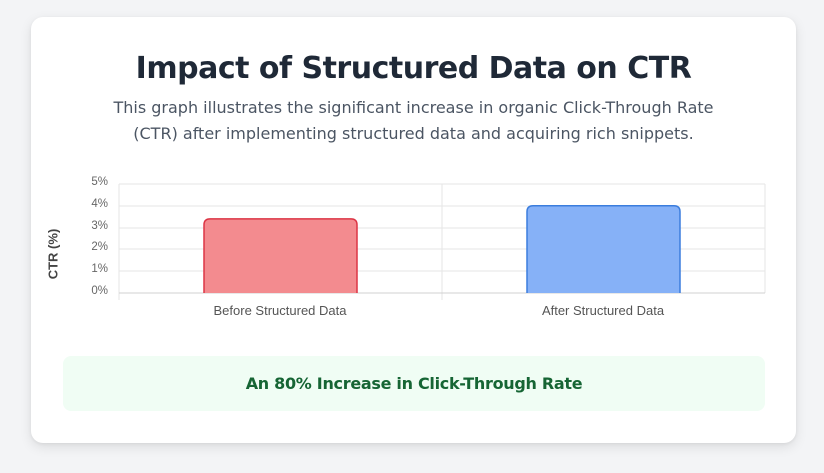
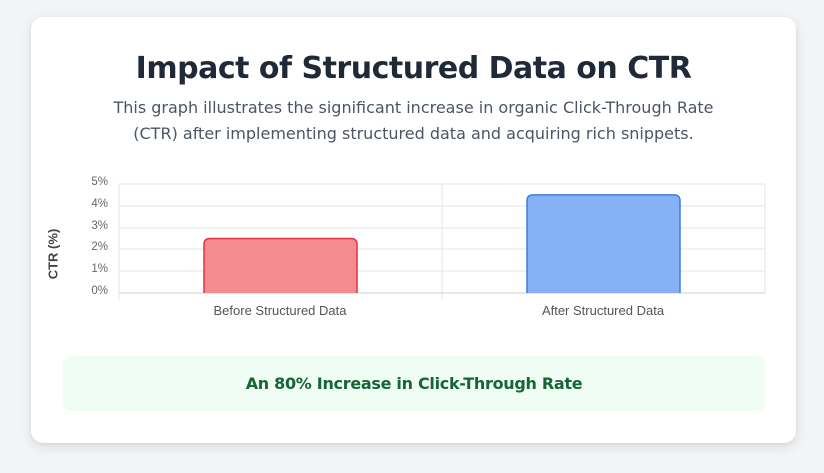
Before Structured Data: 3.4% -> 2.5%
After Structured Data: 4.0% -> 4.5%
